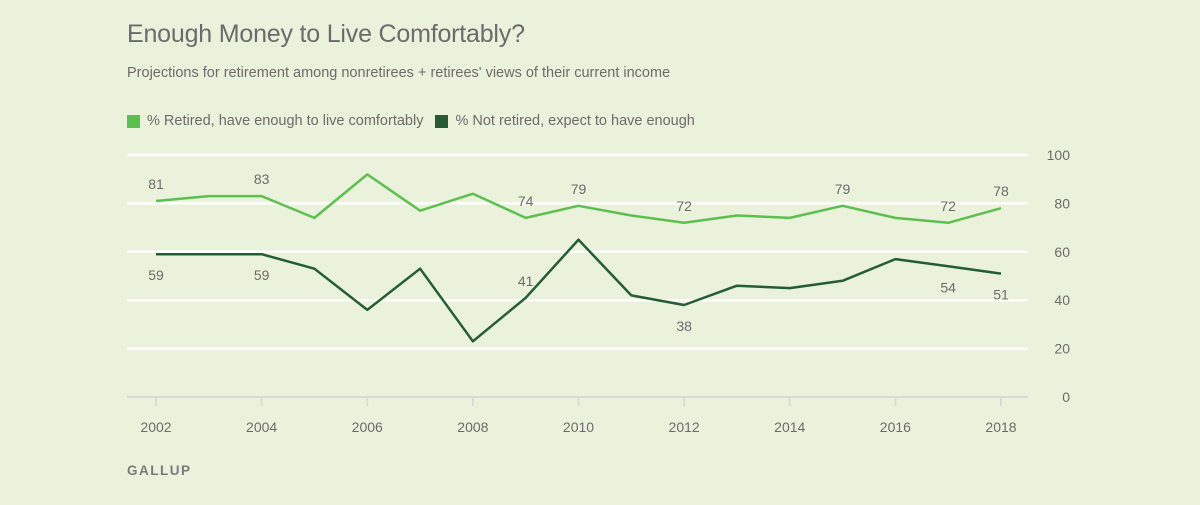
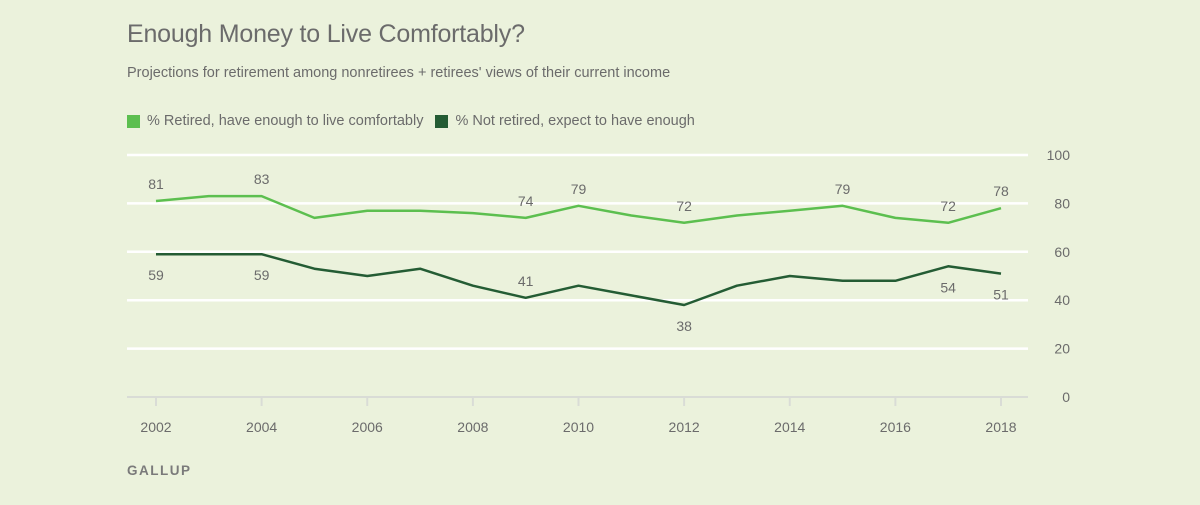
% Retired, have enough to live comfortably/2006: 92 -> 77
% Not retired, expect to have enough/2006: 36 -> 50
% Retired, have enough to live comfortably/2008: 84 -> 76
% Not retired, expect to have enough/2008: 23 -> 46
% Not retired, expect to have enough/2010: 65 -> 46
% Retired, have enough to live comfortably/2014: 74 -> 77
% Not retired, expect to have enough/2014: 45 -> 50
% Not retired, expect to have enough/2016: 57 -> 48
